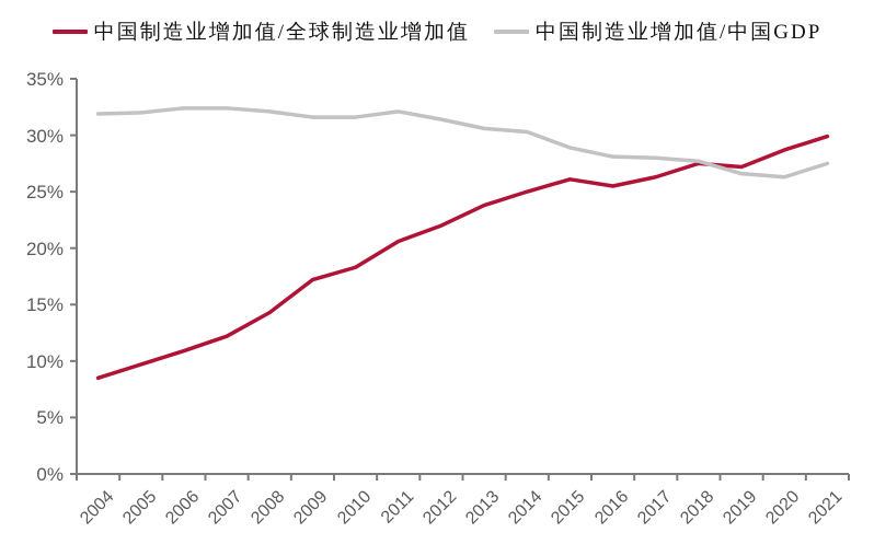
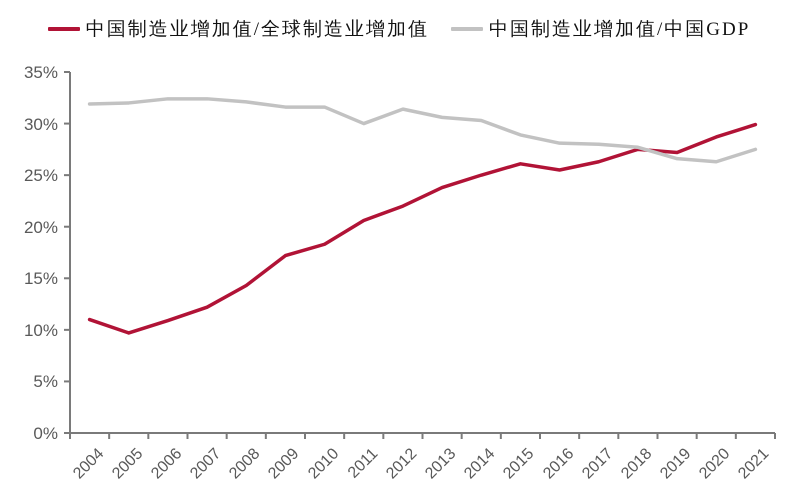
中国制造业增加值/全球制造业增加值/2004: 8.5% -> 11.0%
中国制造业增加值/中国GDP/2011: 32.1% -> 30.0%
